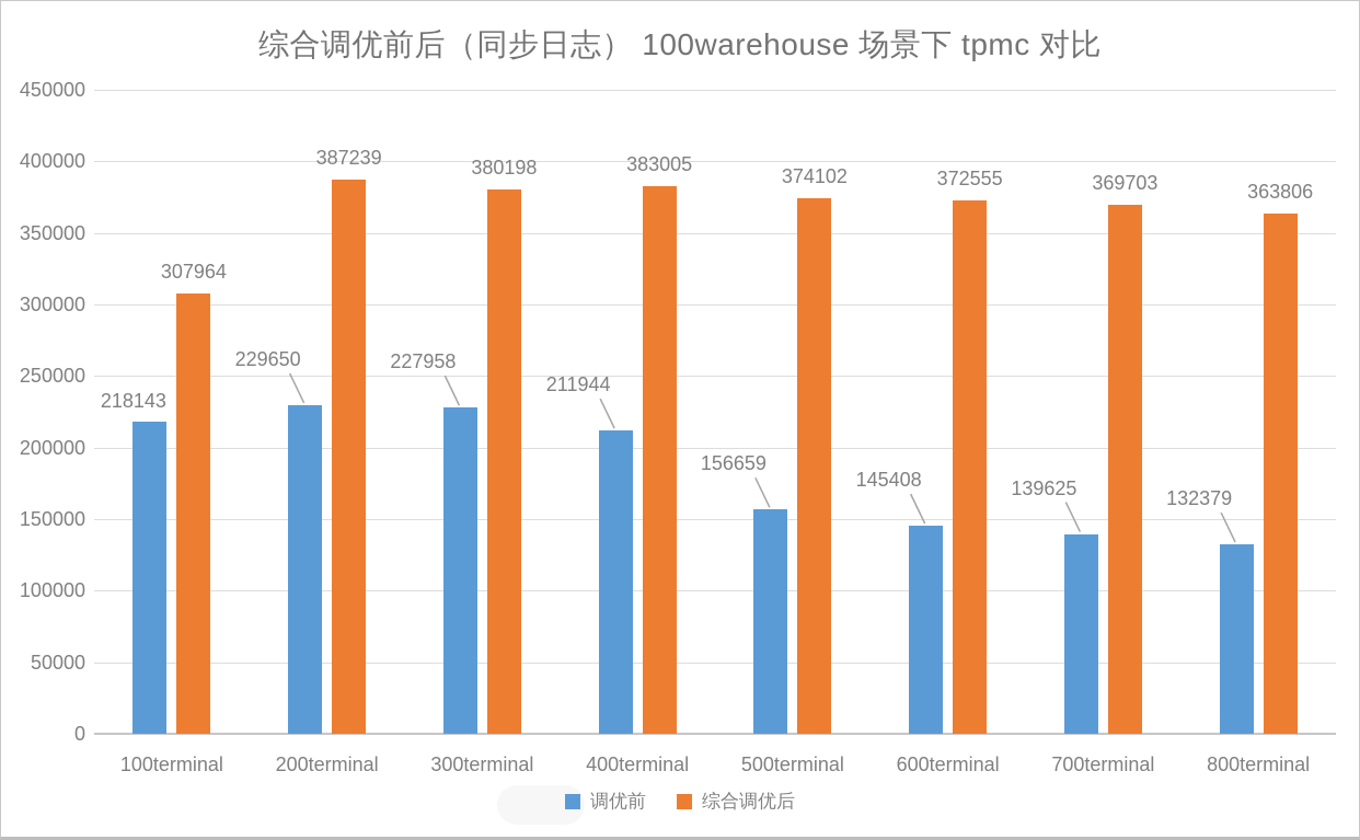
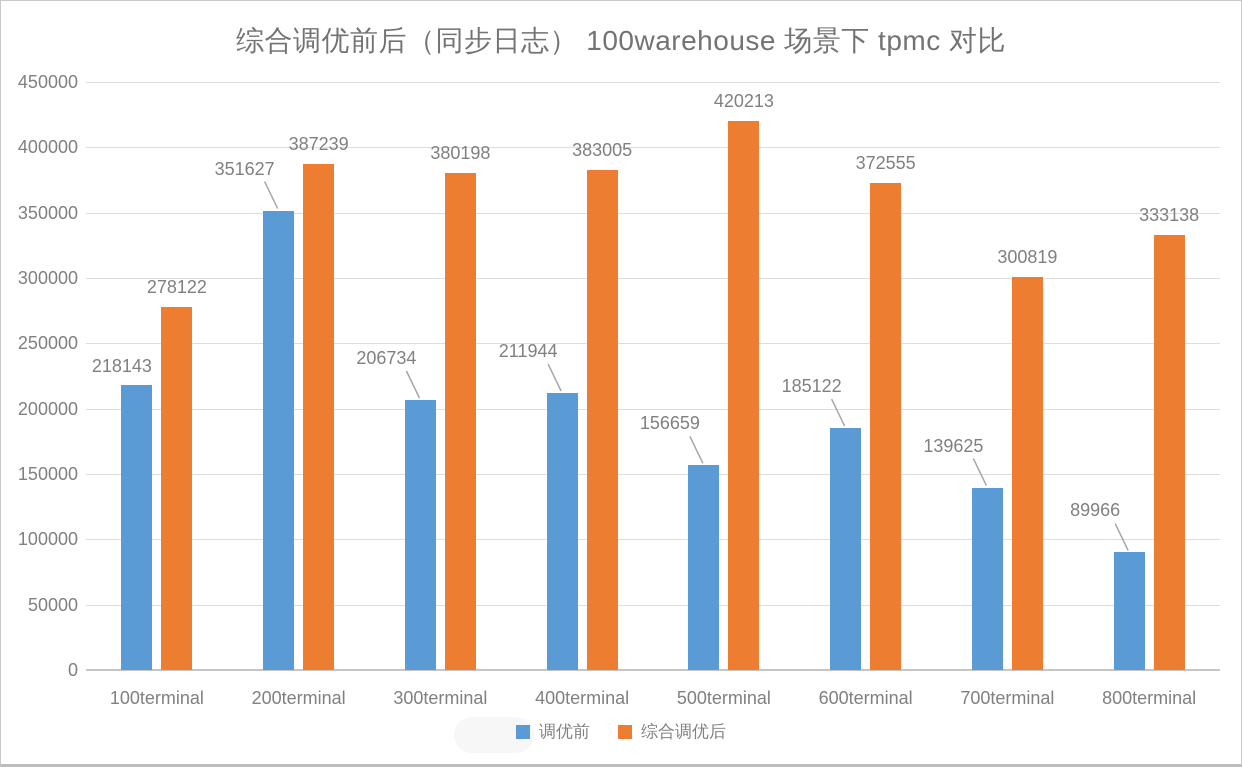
综合调优后/100terminal: 307964 -> 278122
调优前/200terminal: 229650 -> 351627
调优前/300terminal: 227958 -> 206734
综合调优后/500terminal: 374102 -> 420213
调优前/600terminal: 145408 -> 185122
综合调优后/700terminal: 369703 -> 300819
调优前/800terminal: 132379 -> 89966
综合调优后/800terminal: 363806 -> 333138
